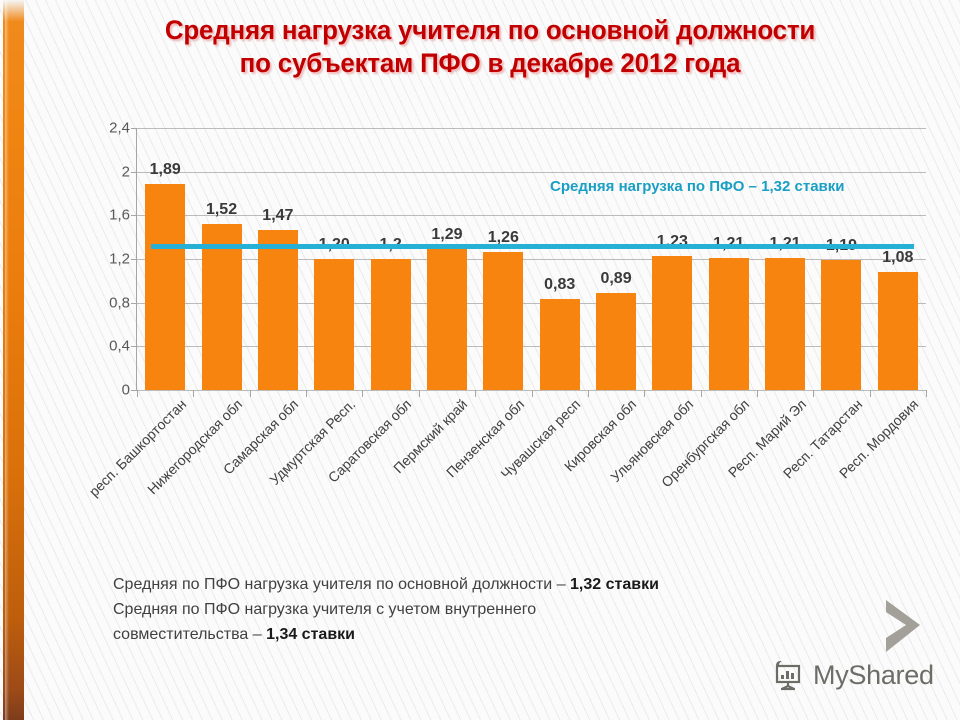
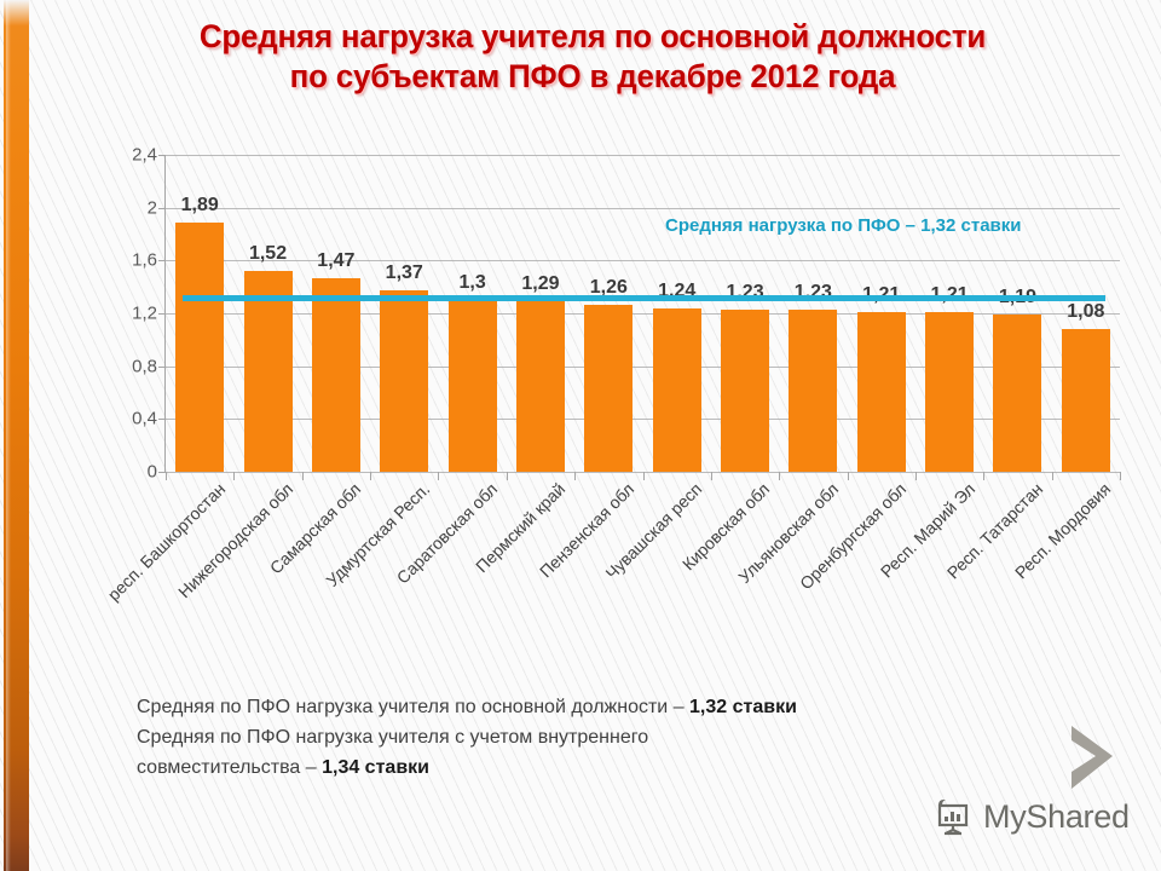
Удмуртская Респ.: 1,20 -> 1,37
Саратовская обл: 1,2 -> 1,3
Чувашская респ: 0,83 -> 1,24
Кировская обл: 0,89 -> 1,23
